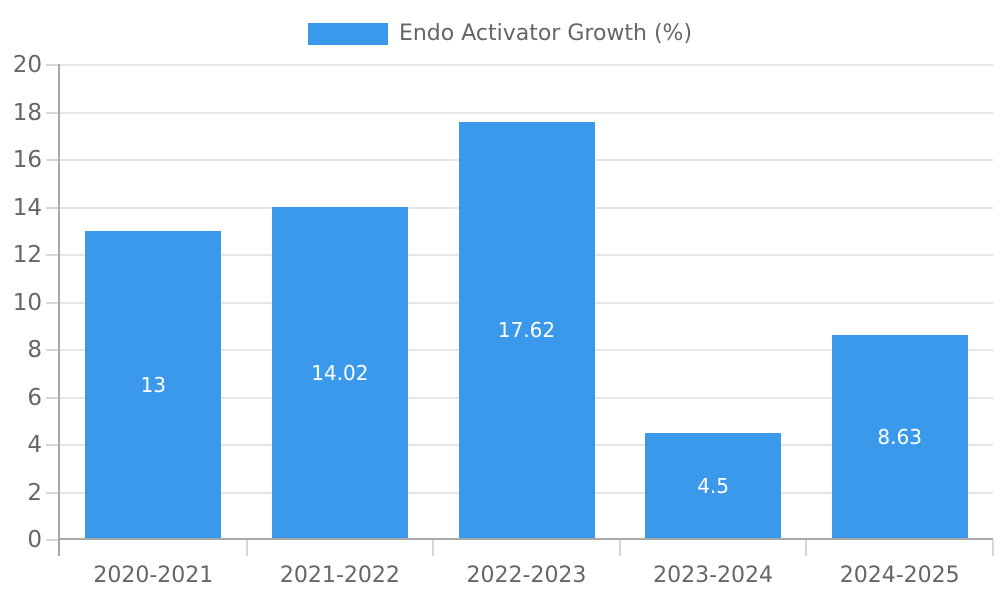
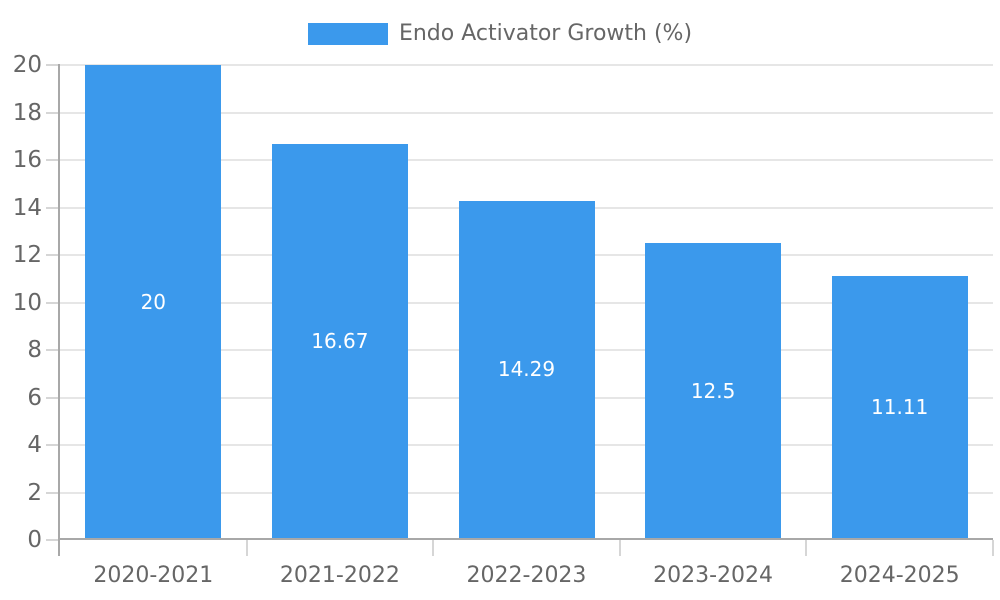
2020-2021: 13 -> 20
2021-2022: 14.02 -> 16.67
2022-2023: 17.62 -> 14.29
2023-2024: 4.5 -> 12.5
2024-2025: 8.63 -> 11.11
